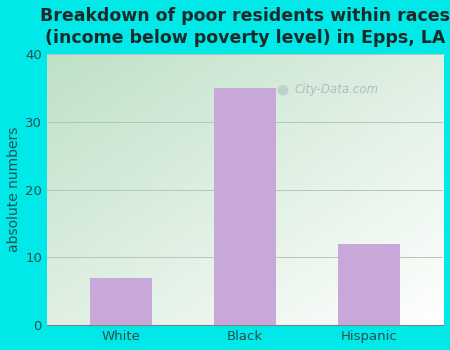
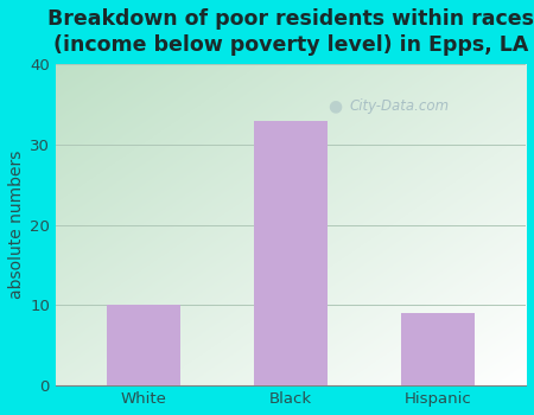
White: 7 -> 10
Black: 35 -> 33
Hispanic: 12 -> 9
